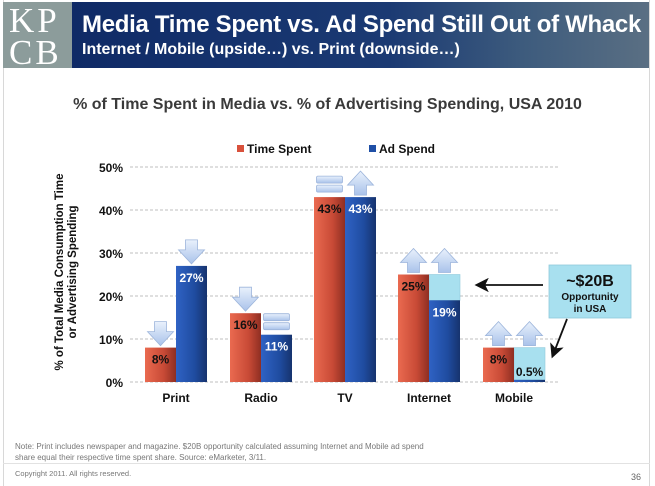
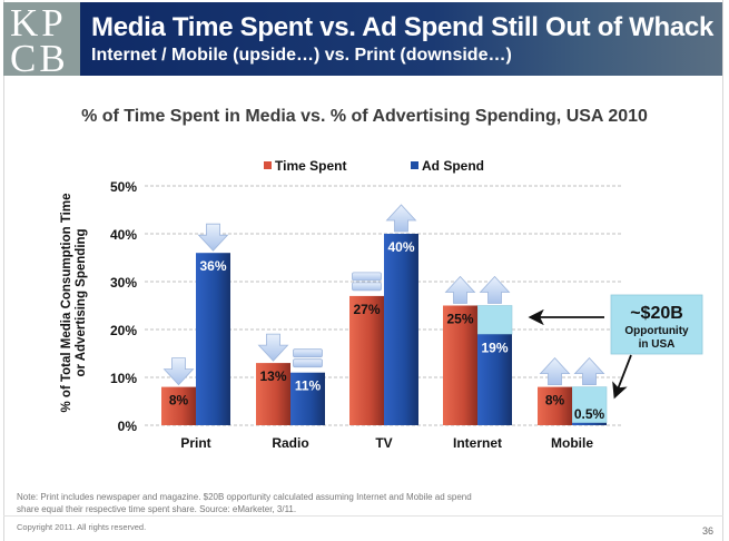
Ad Spend/Print: 27% -> 36%
Time Spent/Radio: 16% -> 13%
Time Spent/TV: 43% -> 27%
Ad Spend/TV: 43% -> 40%
